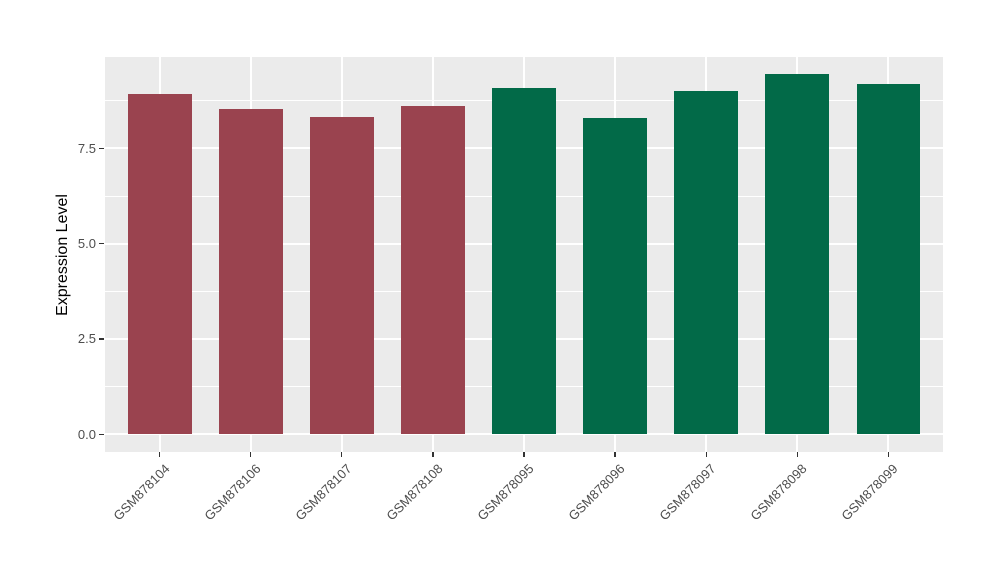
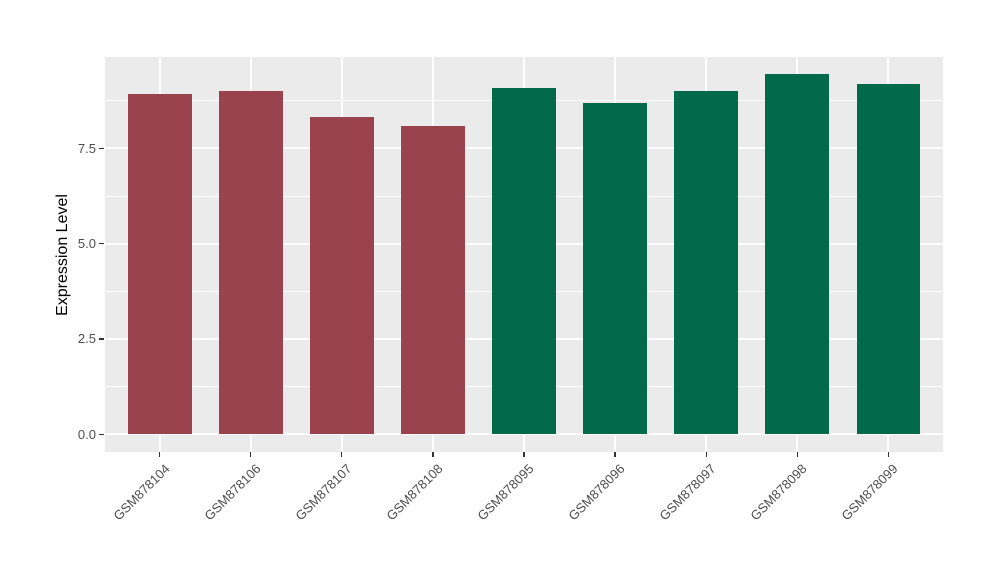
GSM878106: 8.5 -> 9.0
GSM878108: 8.6 -> 8.1
GSM878096: 8.3 -> 8.7
